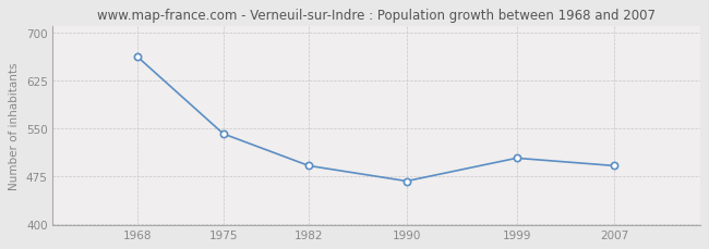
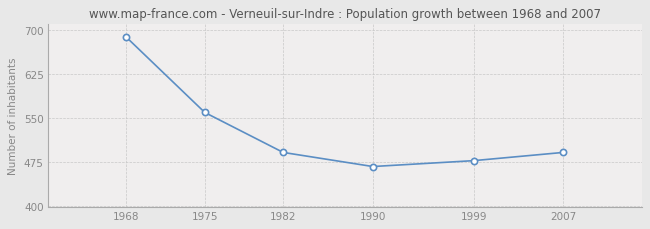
1968: 662 -> 688
1975: 542 -> 560
1999: 504 -> 478
